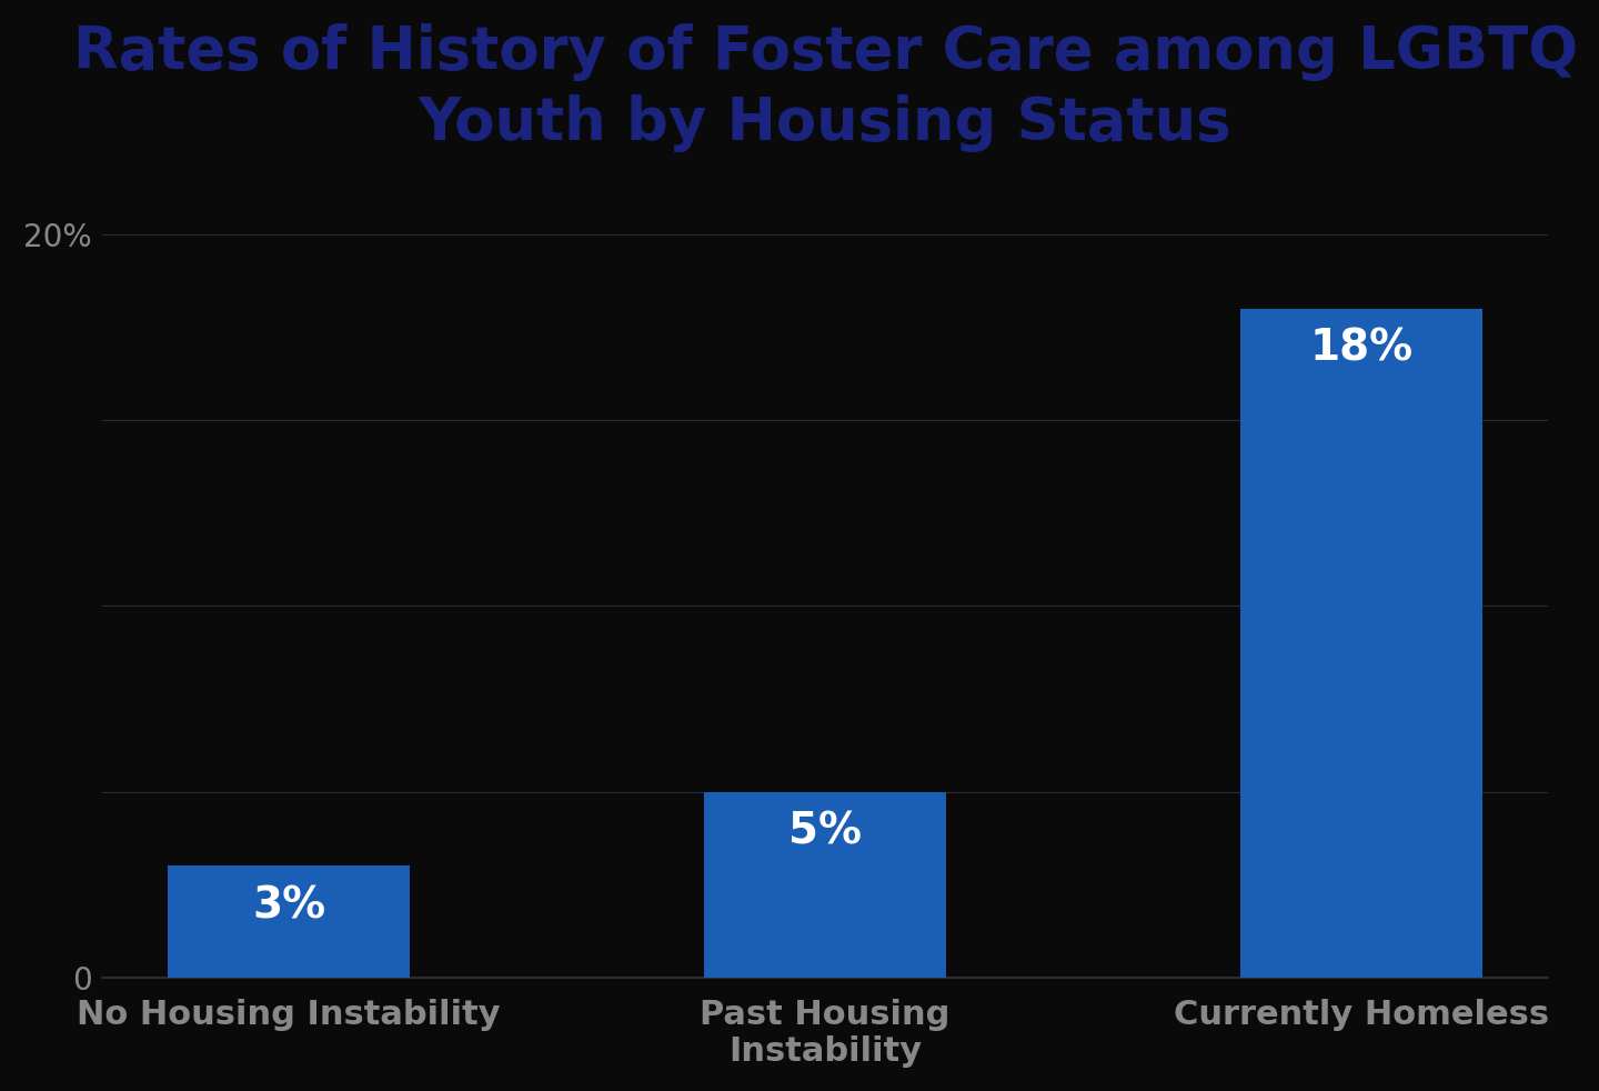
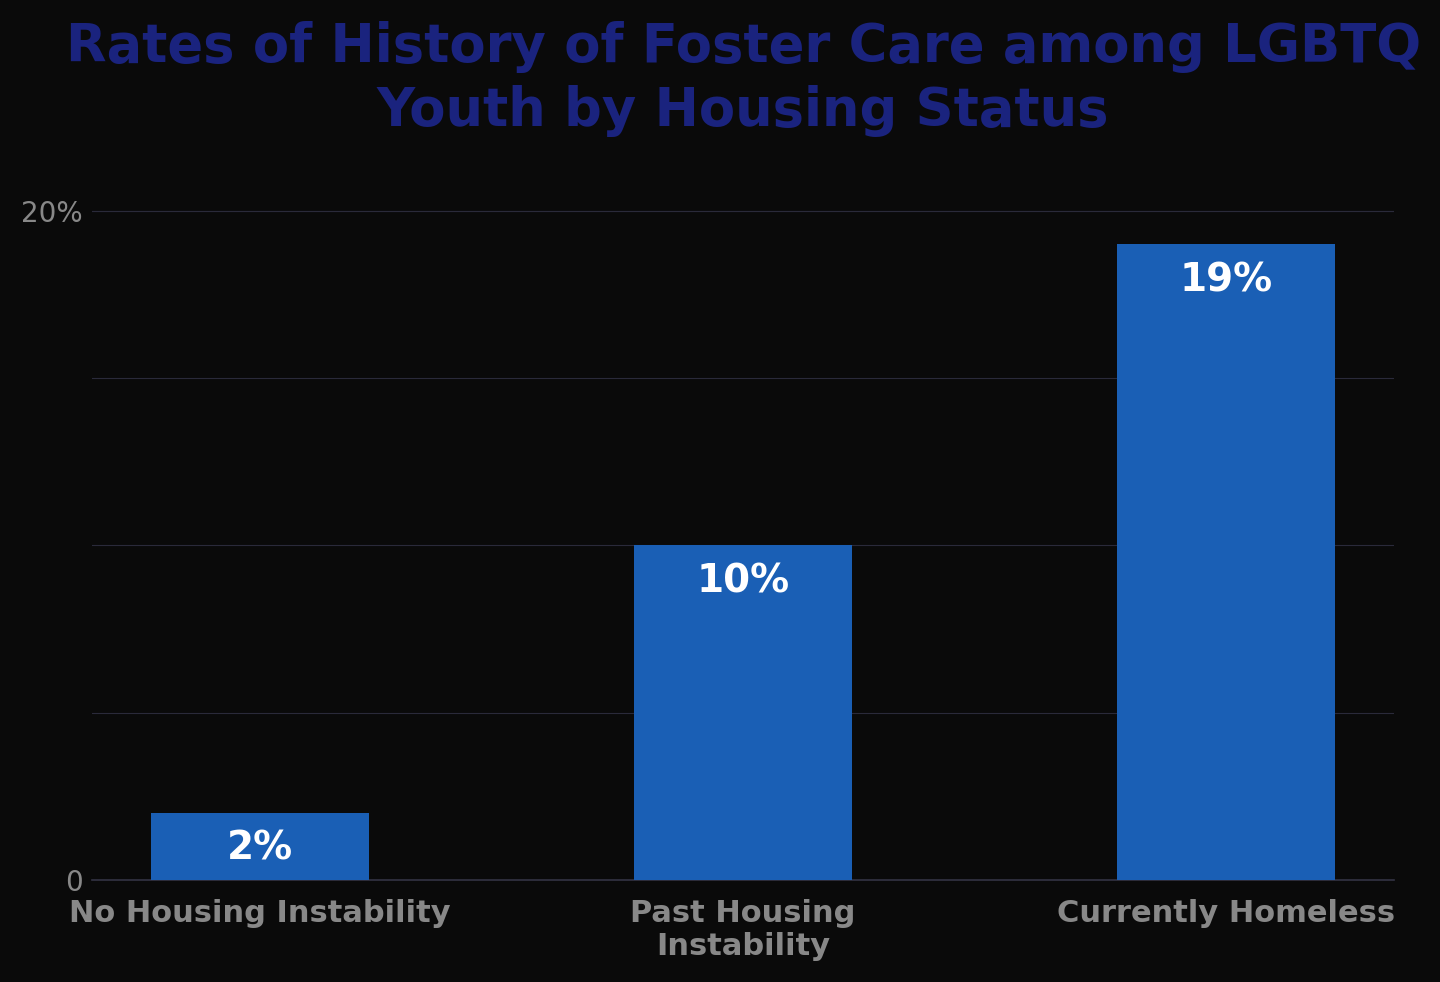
No Housing Instability: 3% -> 2%
Past Housing Instability: 5% -> 10%
Currently Homeless: 18% -> 19%
